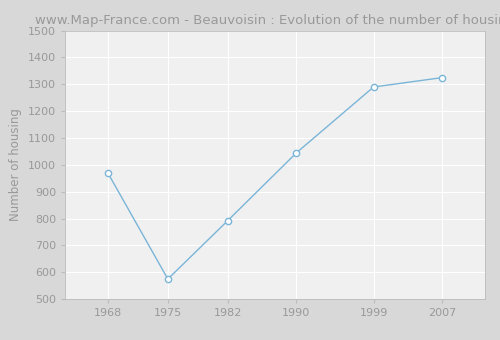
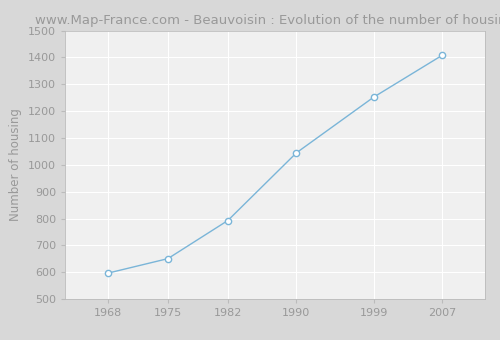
1968: 970 -> 597
1975: 575 -> 651
1999: 1290 -> 1252
2007: 1325 -> 1408
